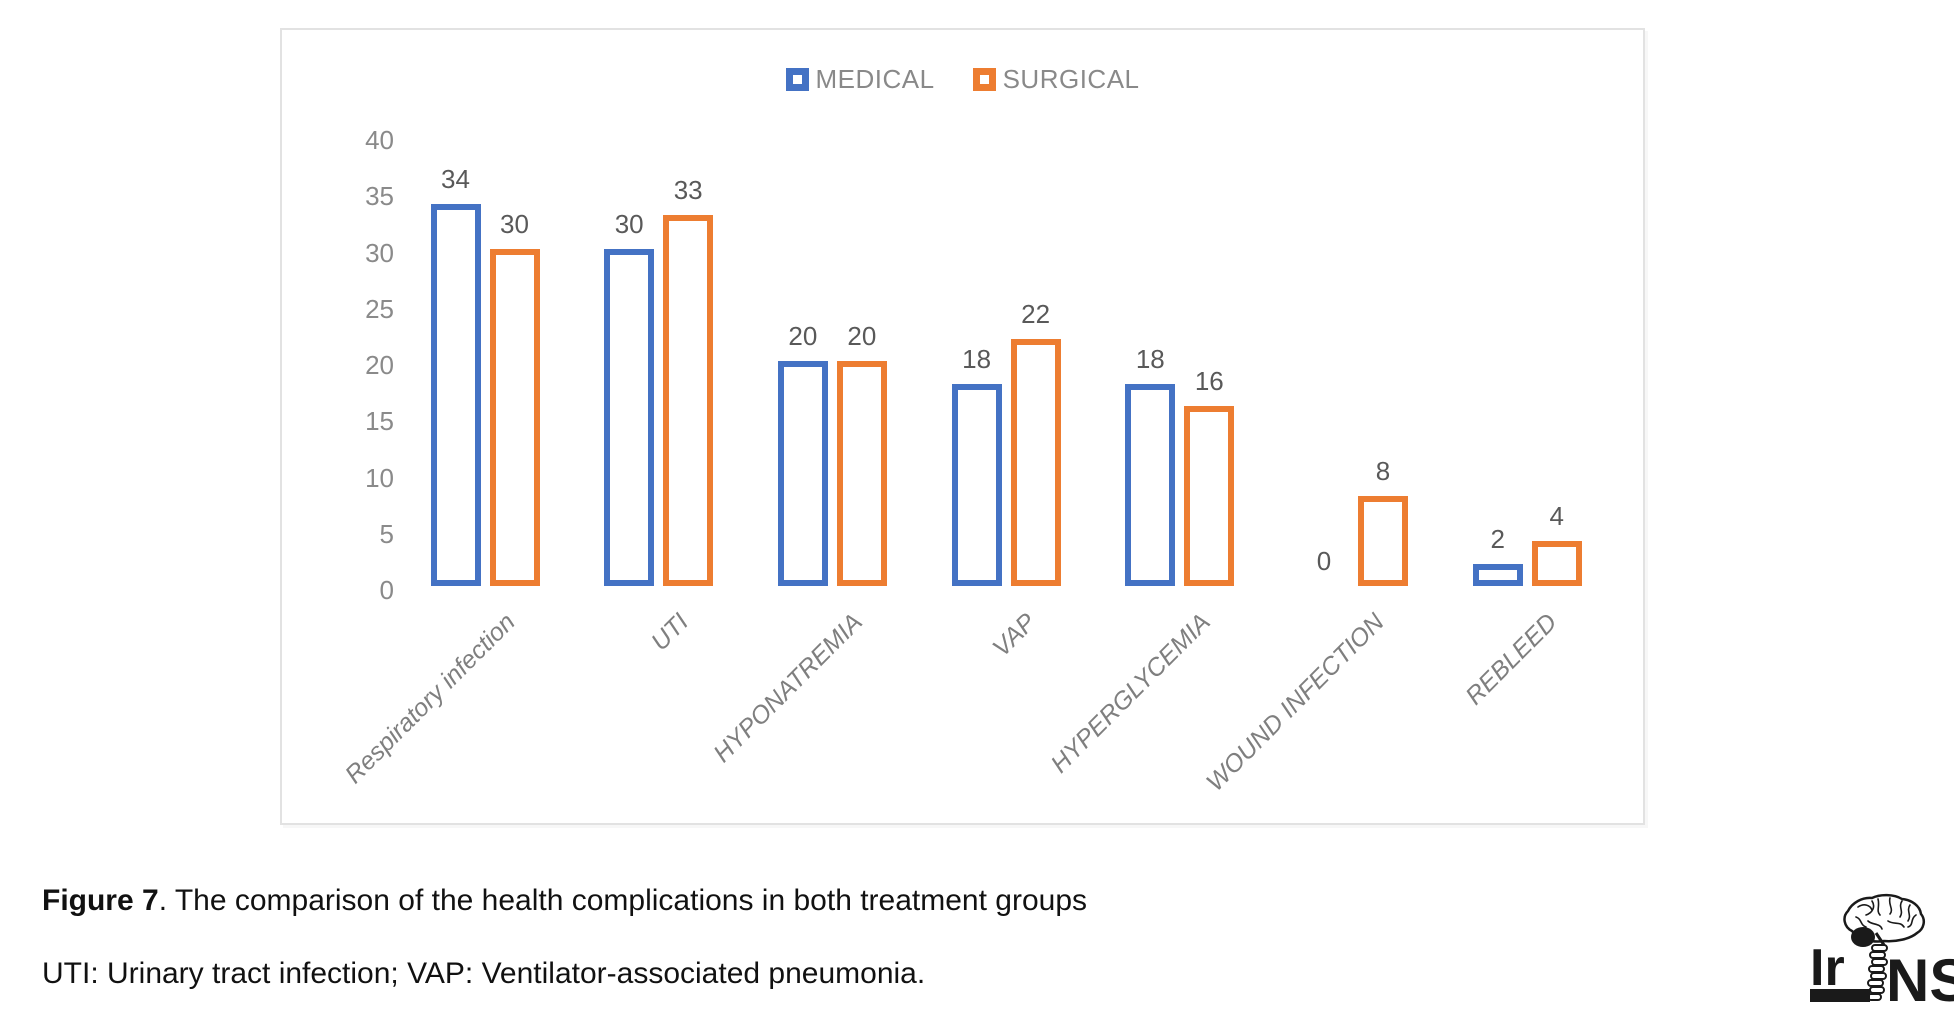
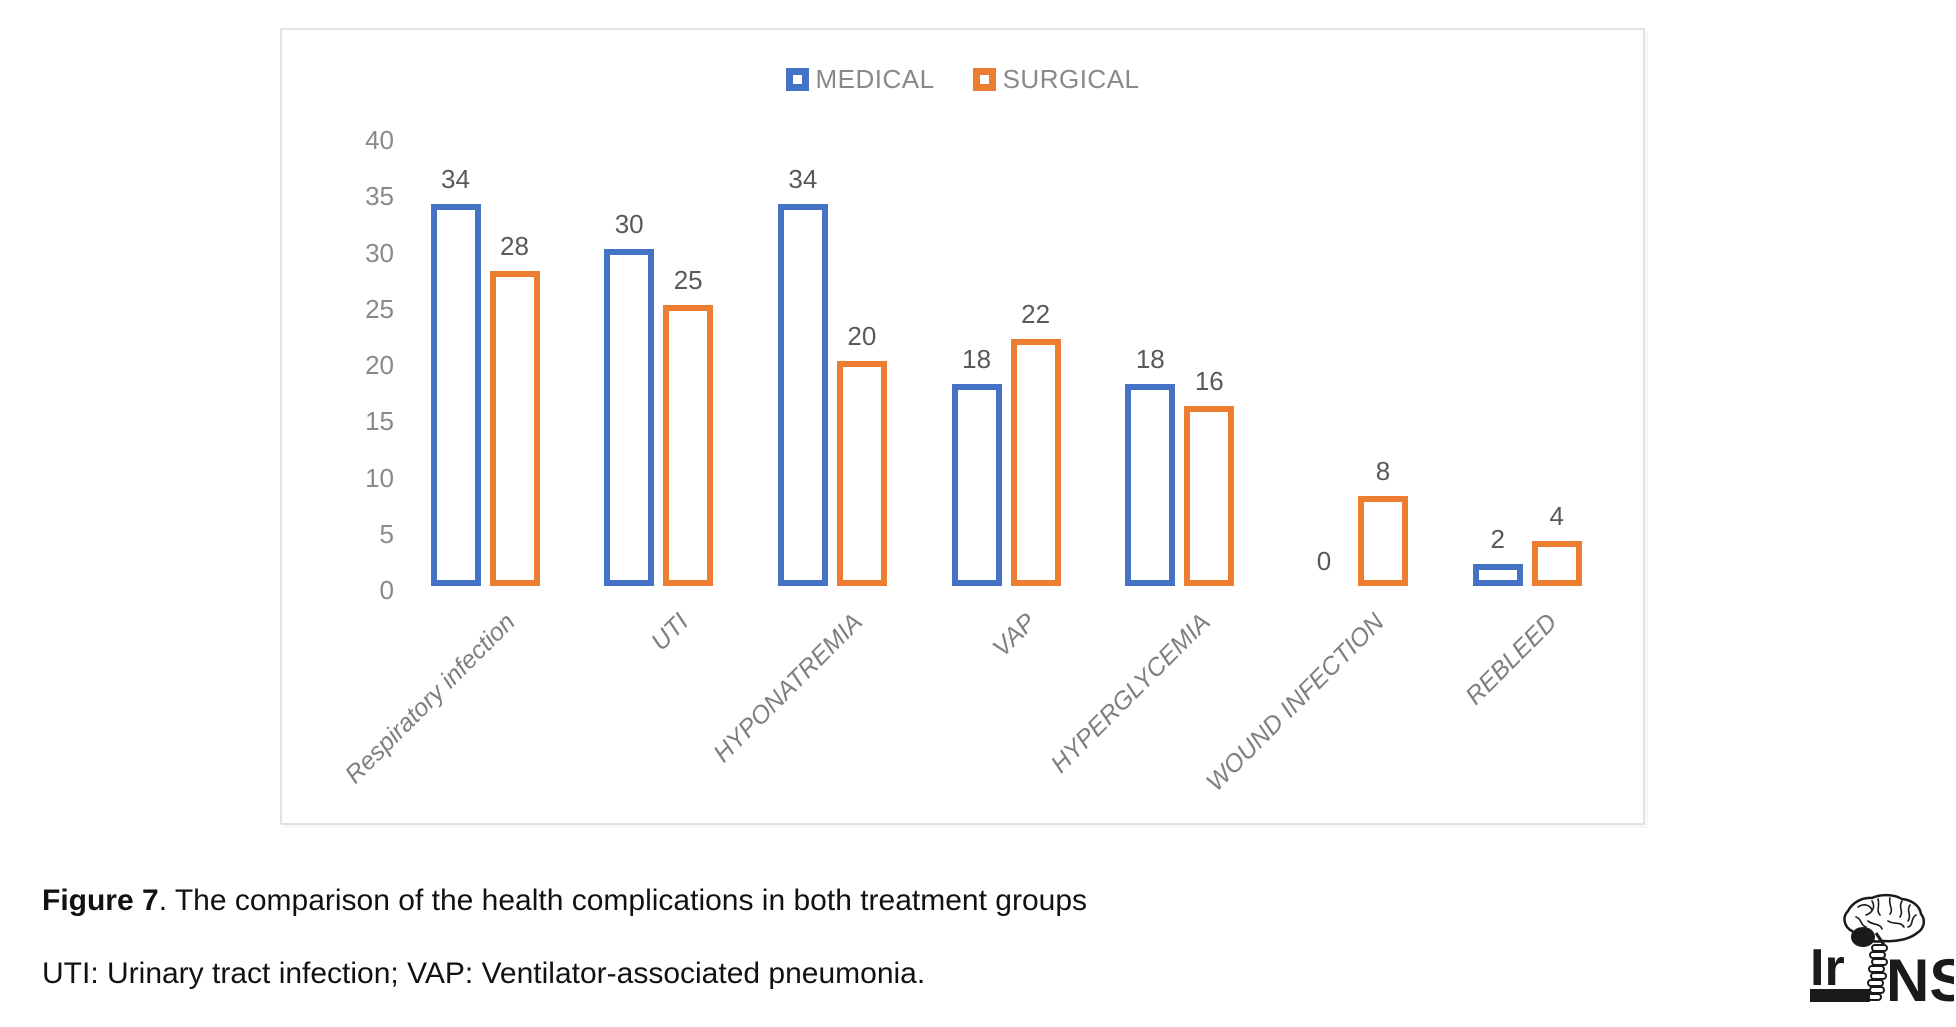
SURGICAL/Respiratory infection: 30 -> 28
SURGICAL/UTI: 33 -> 25
MEDICAL/HYPONATREMIA: 20 -> 34
